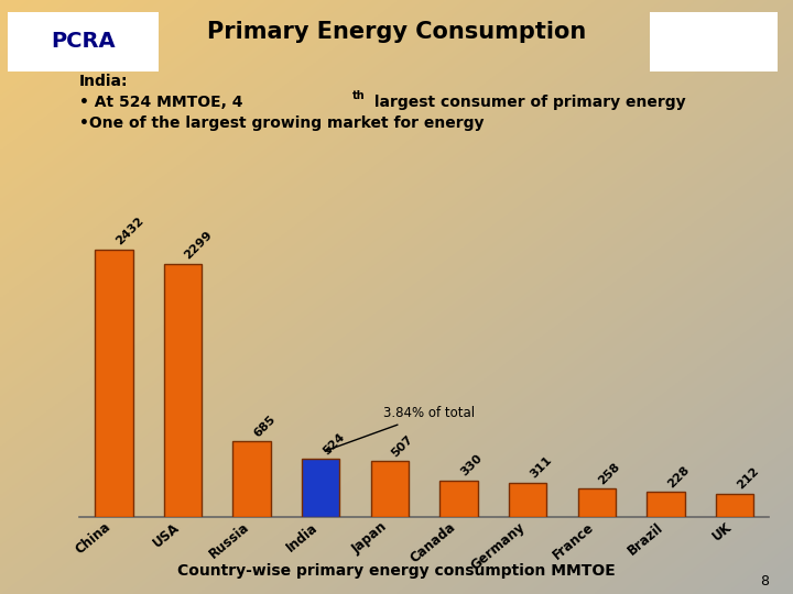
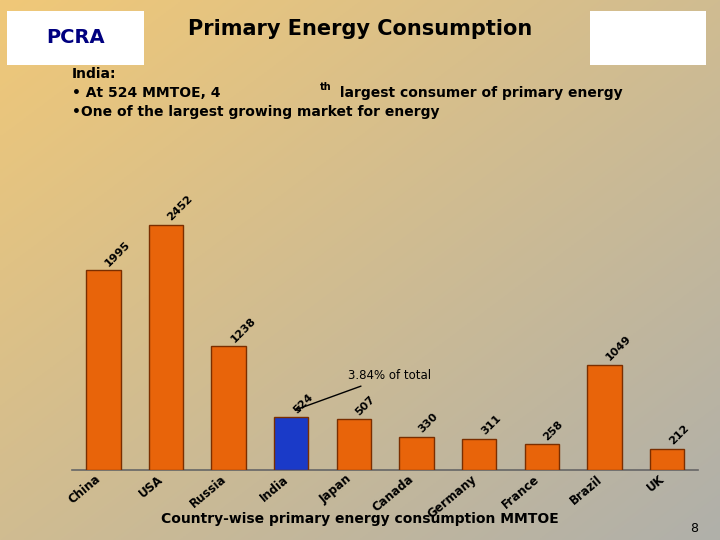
China: 2432 -> 1995
USA: 2299 -> 2452
Russia: 685 -> 1238
Brazil: 228 -> 1049
